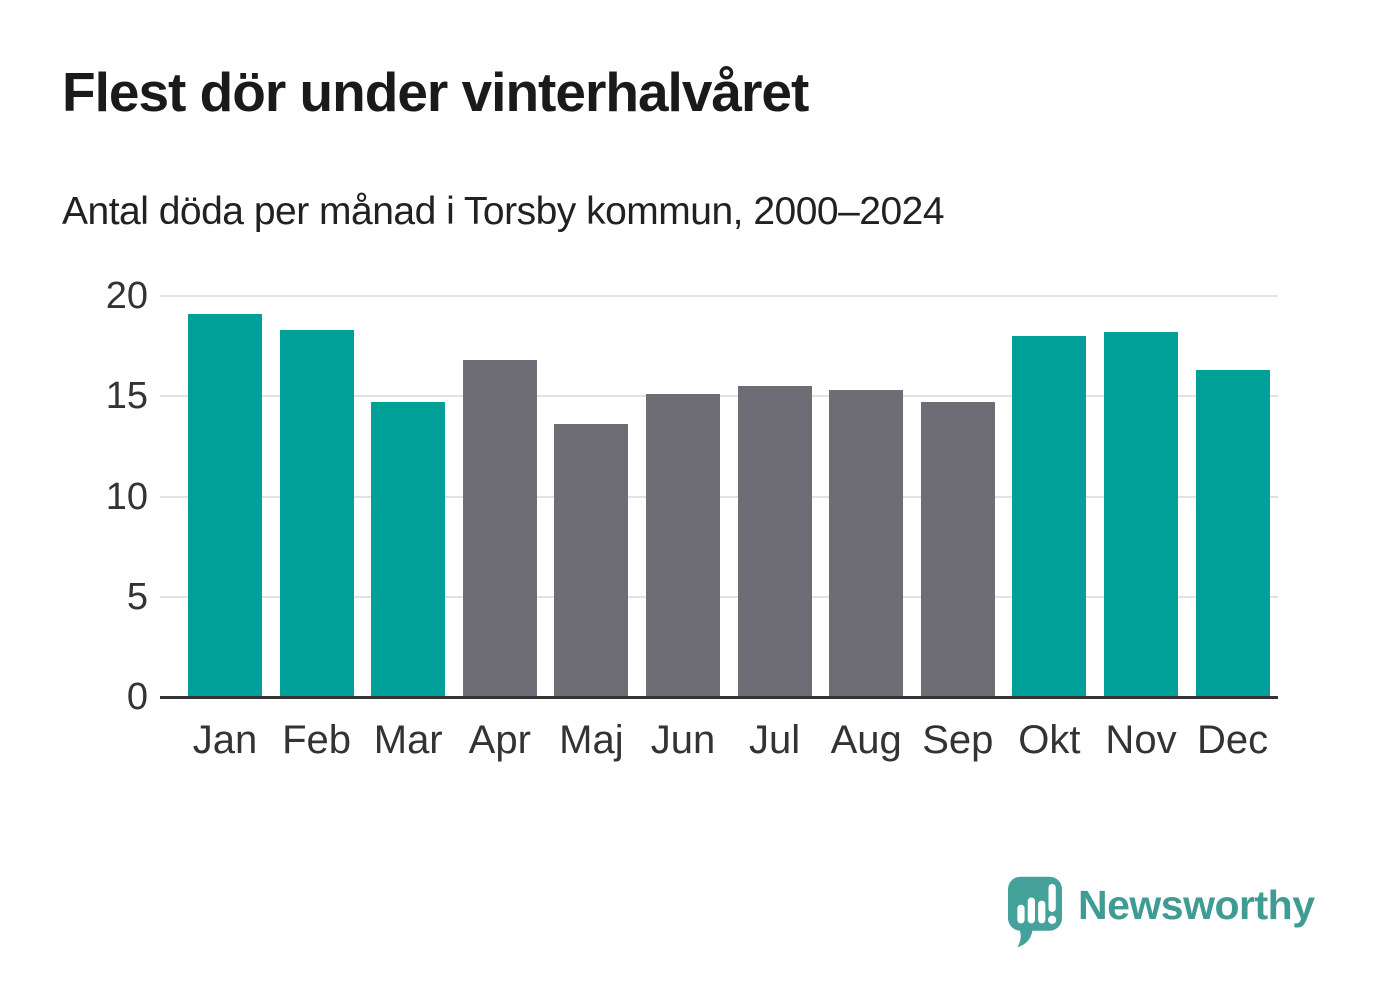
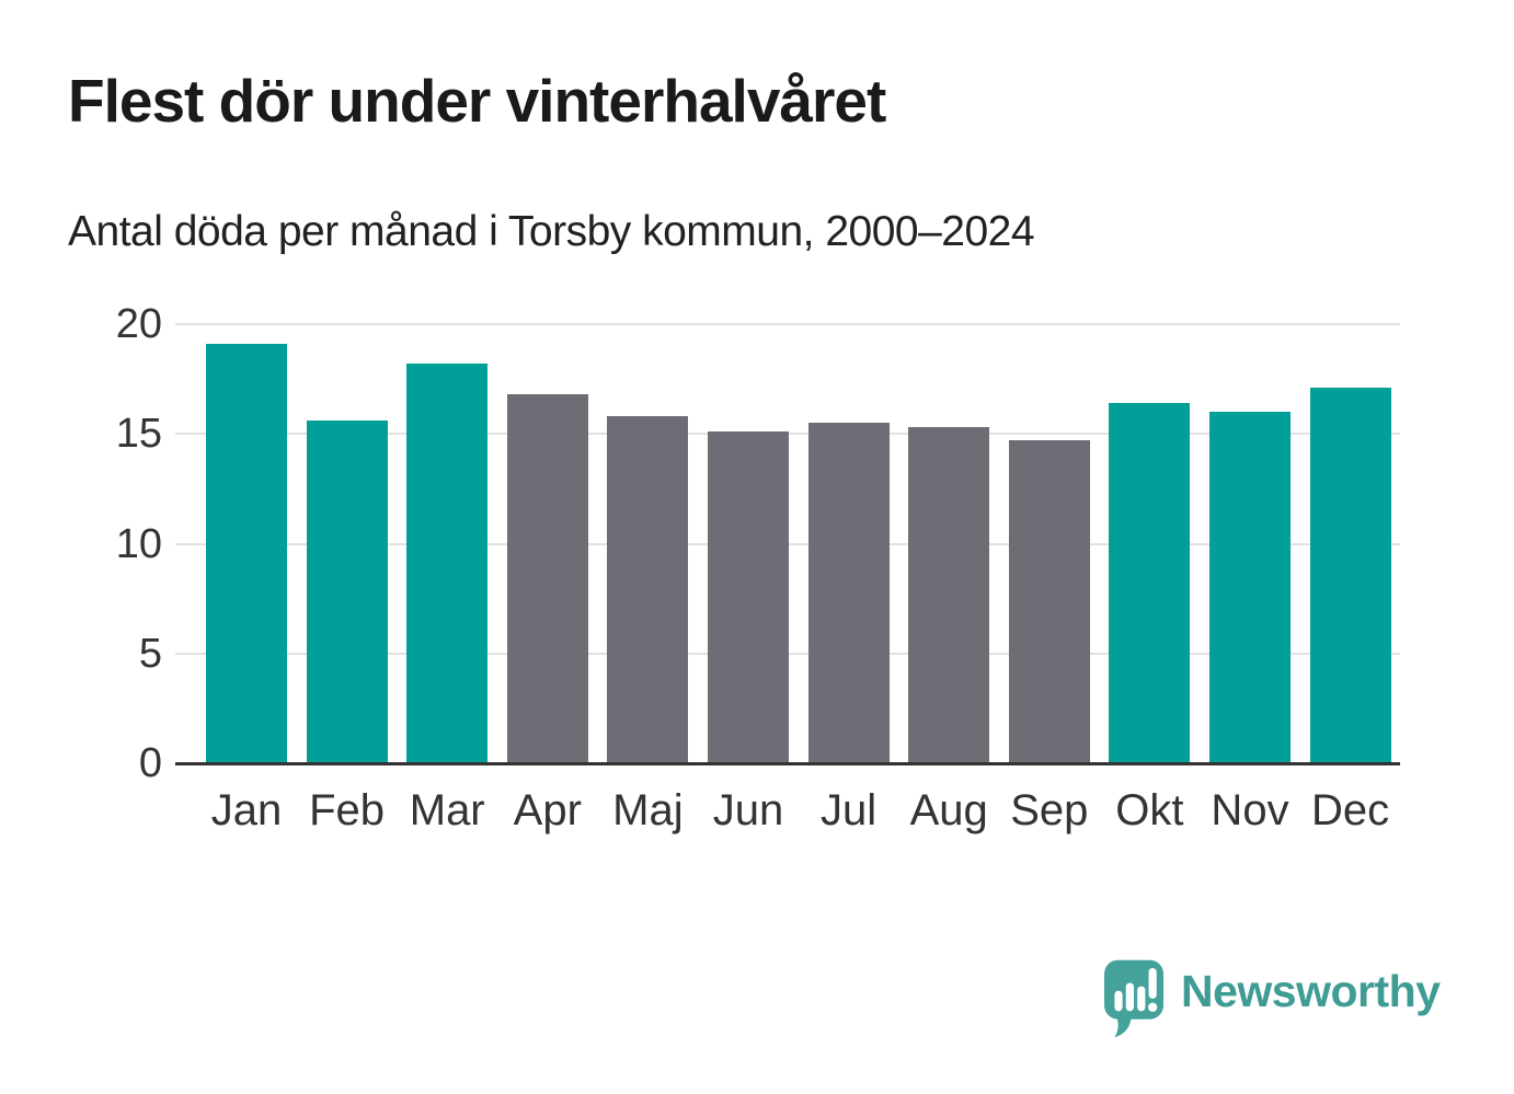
Feb: 18.3 -> 15.6
Mar: 14.7 -> 18.2
Maj: 13.6 -> 15.8
Okt: 18.0 -> 16.4
Nov: 18.2 -> 16.0
Dec: 16.3 -> 17.1
